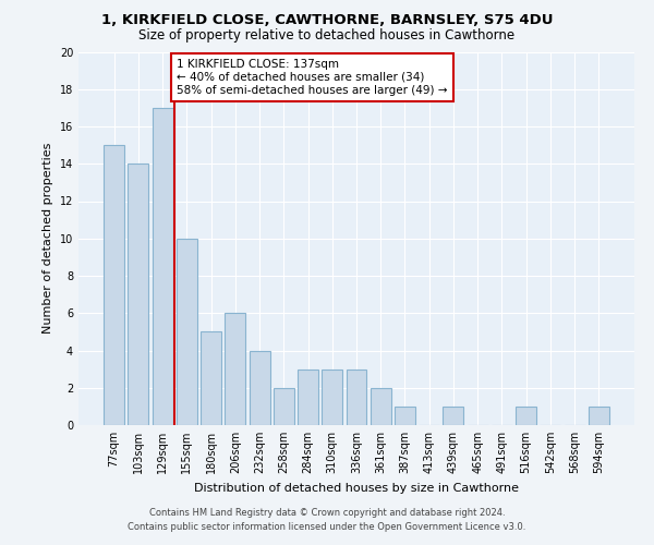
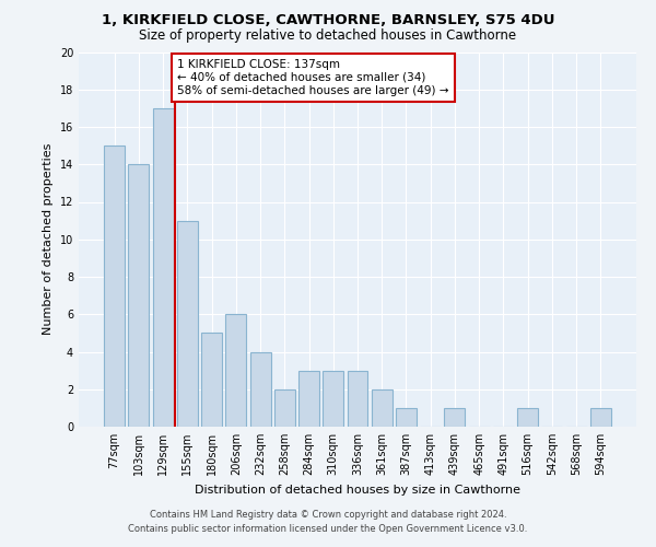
155sqm: 10 -> 11
